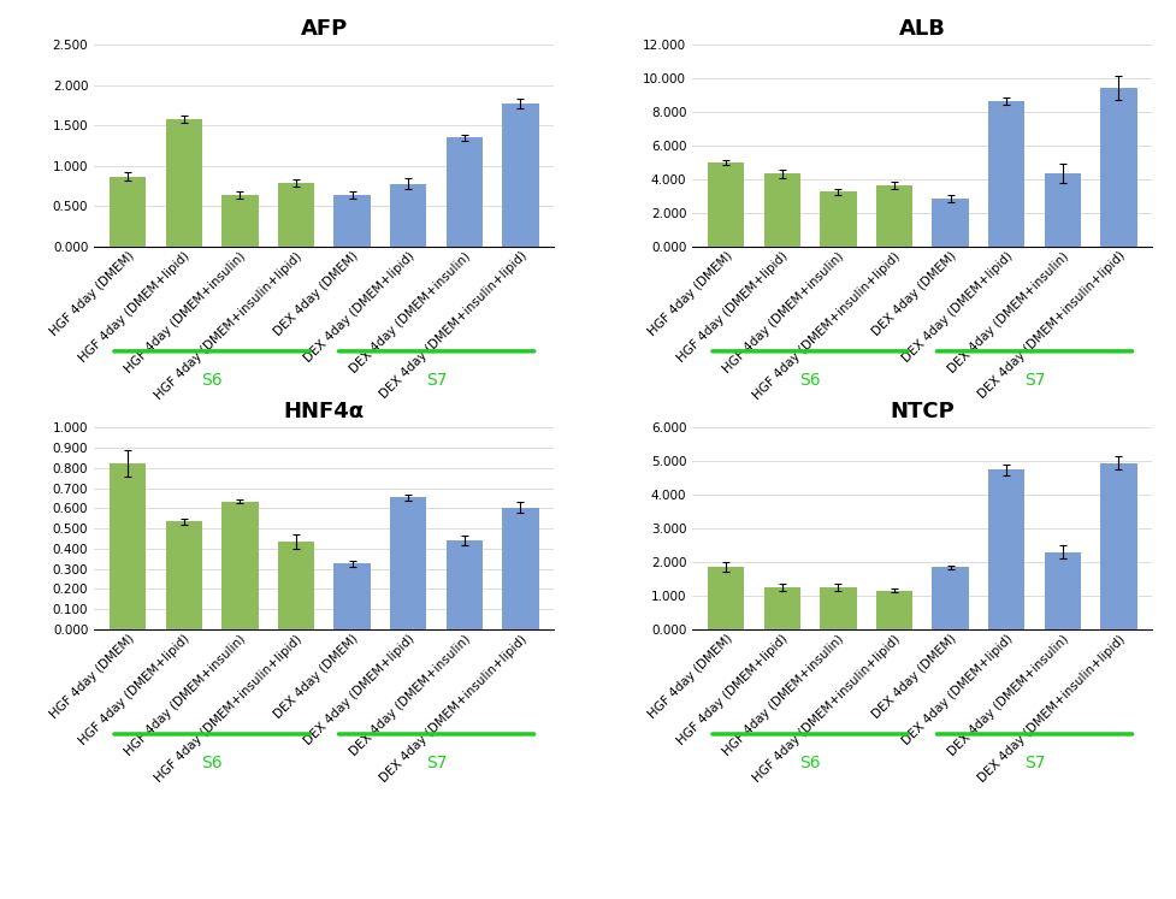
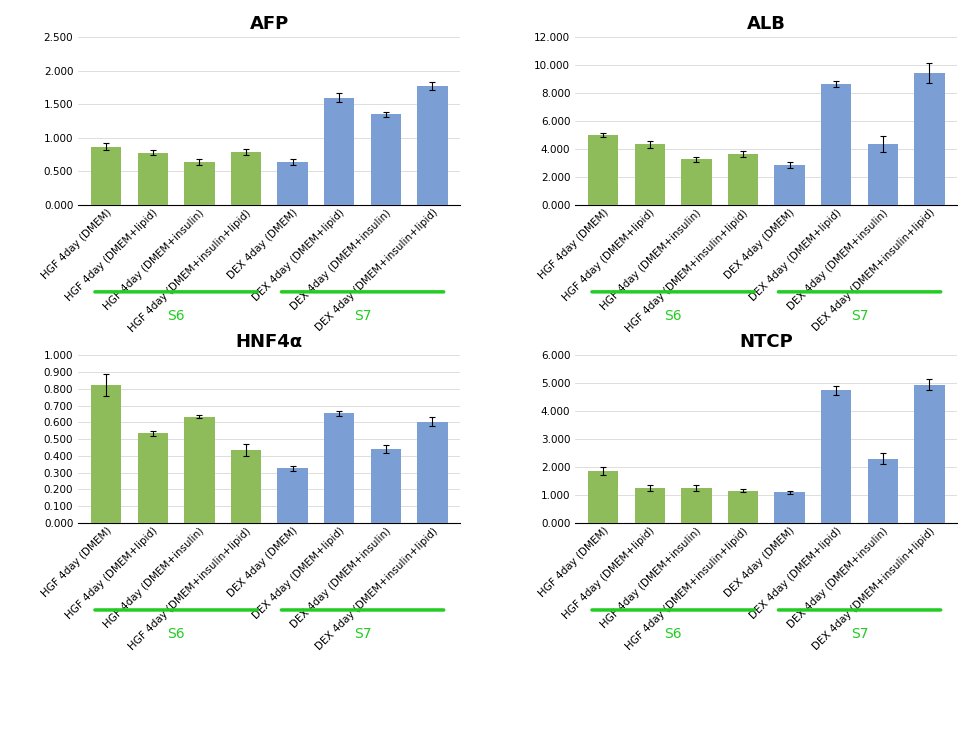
AFP/HGF 4day (DMEM+lipid): 1.58 -> 0.78
AFP/DEX 4day (DMEM+lipid): 0.78 -> 1.60
NTCP/DEX 4day (DMEM): 1.85 -> 1.10
